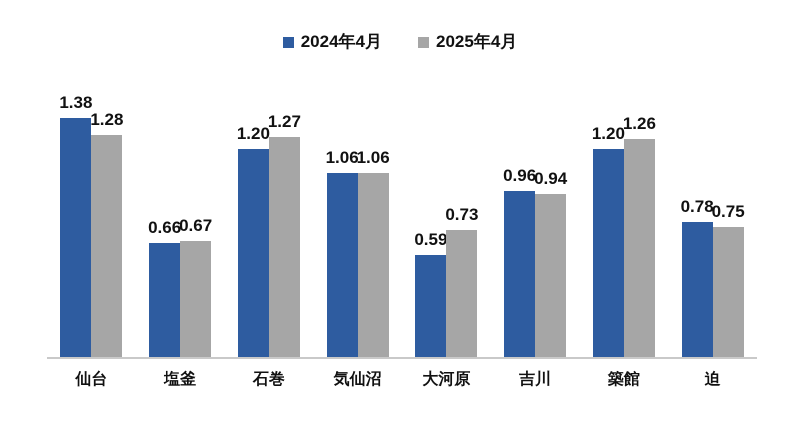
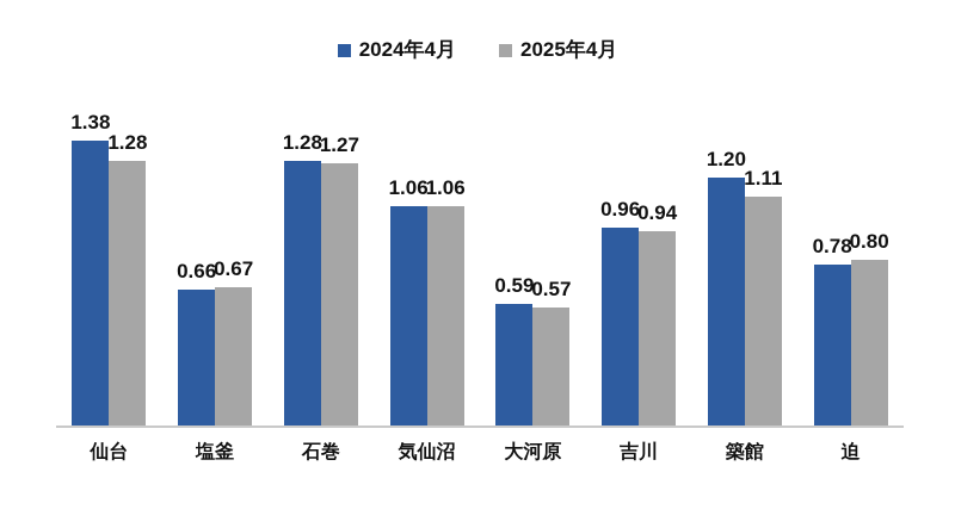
2024年4月/石巻: 1.20 -> 1.28
2025年4月/大河原: 0.73 -> 0.57
2025年4月/築館: 1.26 -> 1.11
2025年4月/迫: 0.75 -> 0.80
